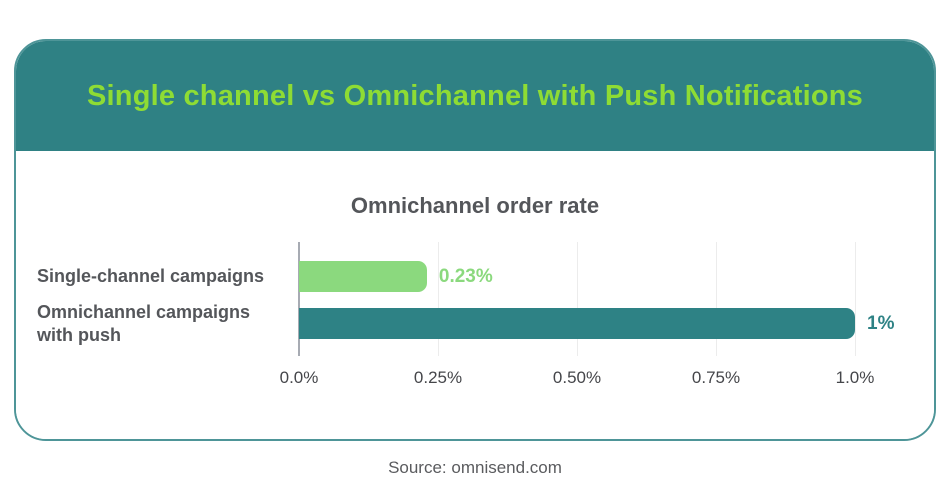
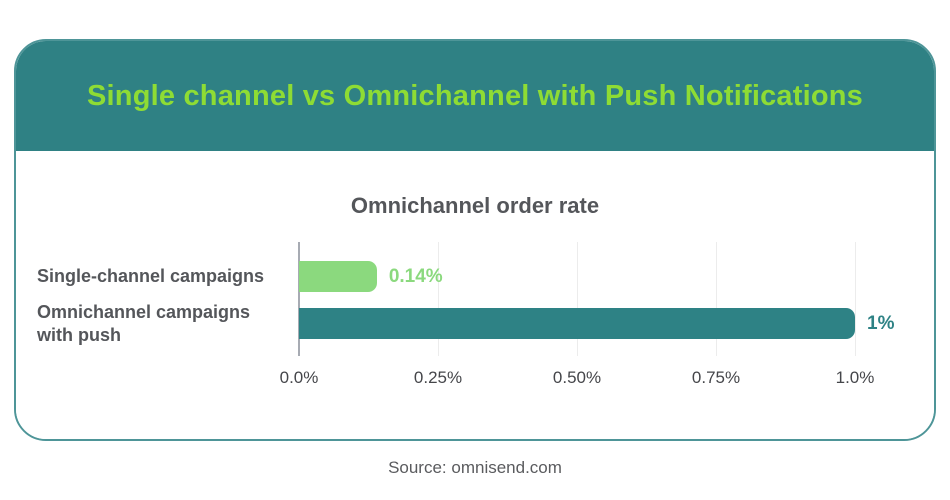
Single-channel campaigns: 0.23% -> 0.14%
